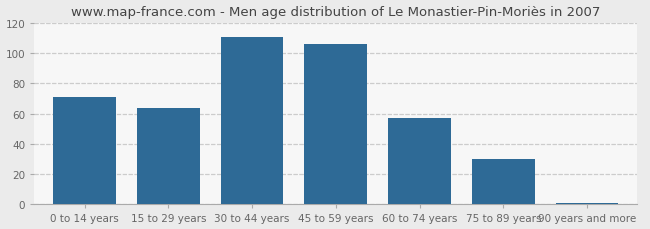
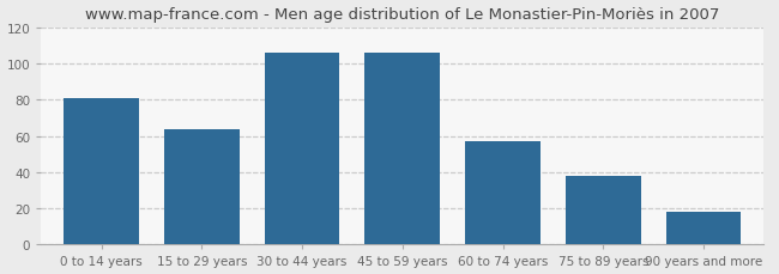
0 to 14 years: 71 -> 81
30 to 44 years: 111 -> 106
75 to 89 years: 30 -> 38
90 years and more: 1 -> 18
